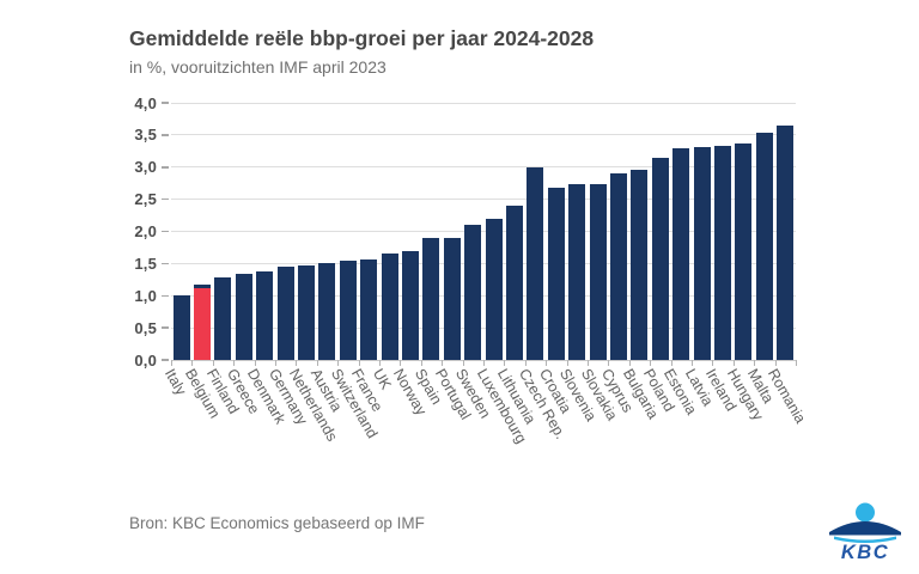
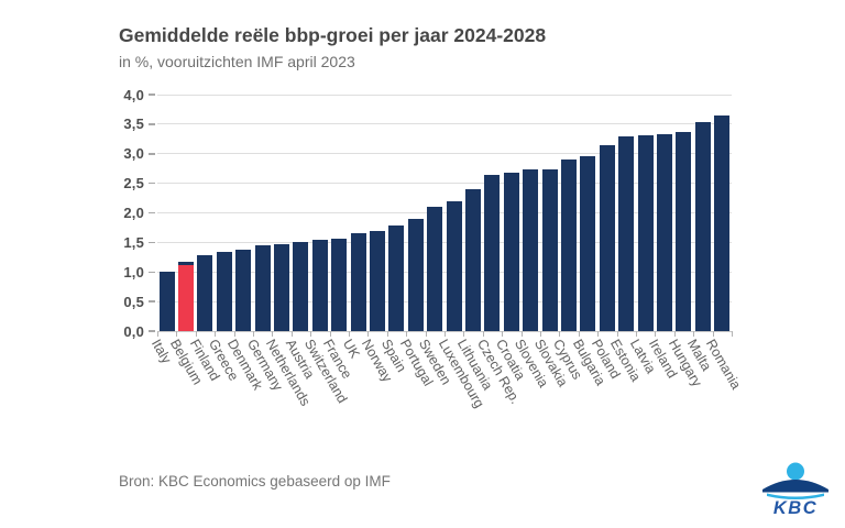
Spain: 1,9 -> 1,8
Czech Rep.: 3,0 -> 2,6
